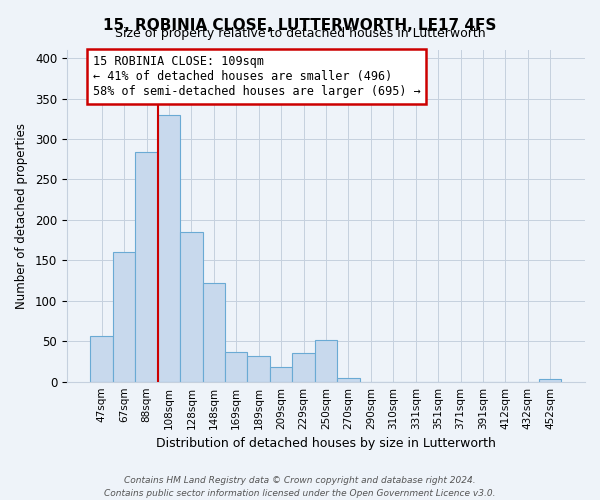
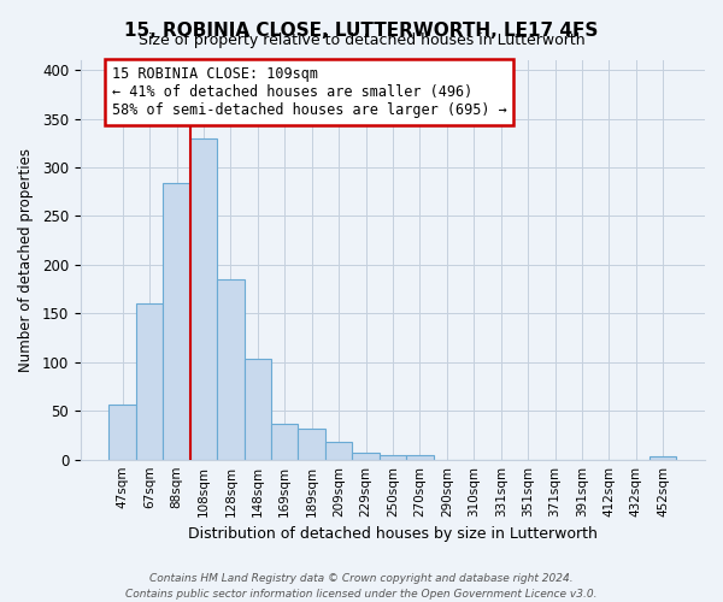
148sqm: 122 -> 103
229sqm: 36 -> 7
250sqm: 52 -> 5
